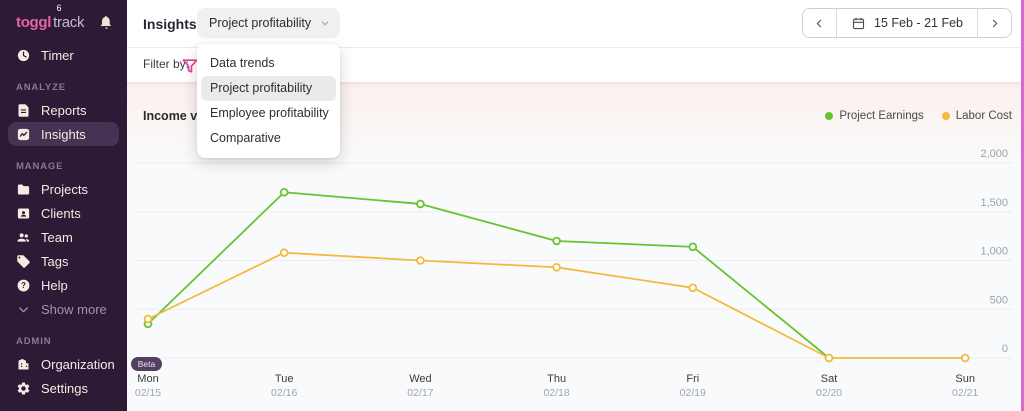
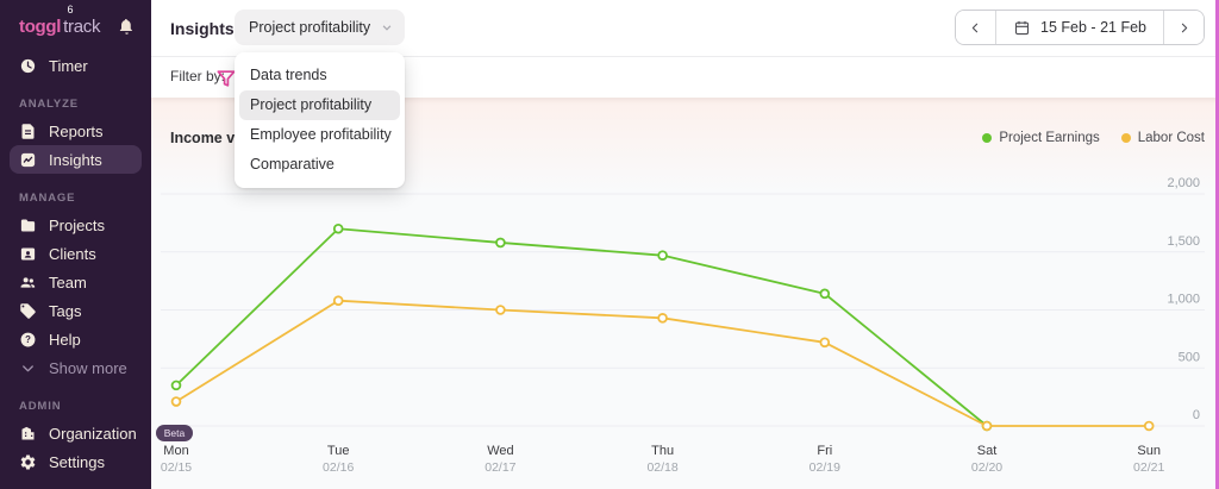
Labor Cost/Mon: 400 -> 200
Project Earnings/Thu: 1200 -> 1500
